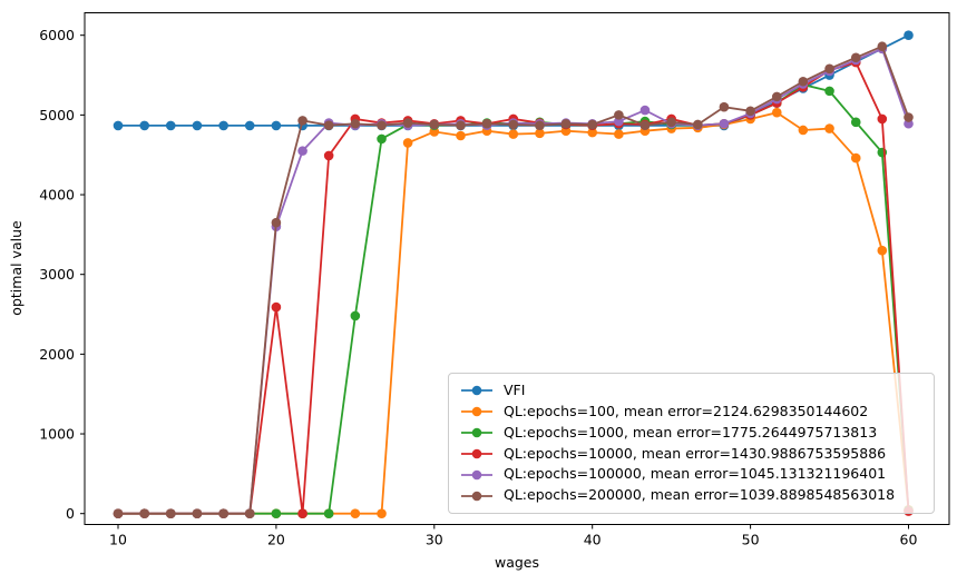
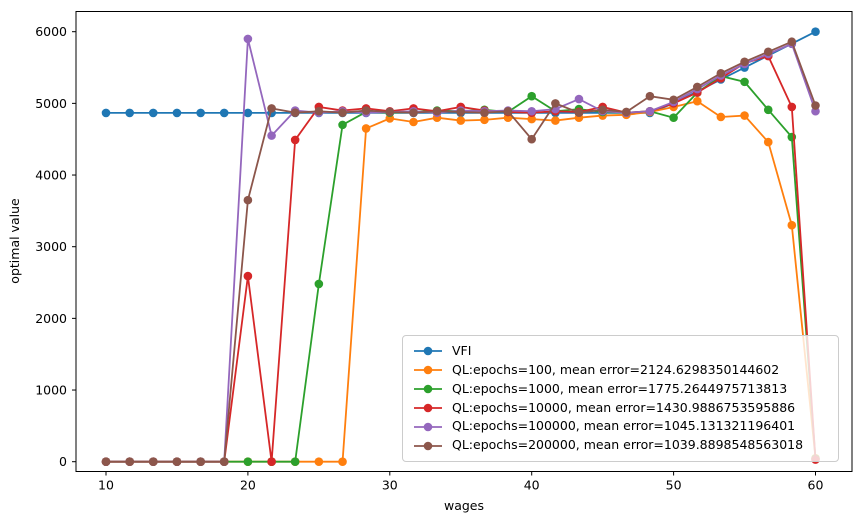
QL:epochs=100000, mean error=1045.131321196401/20: 3600 -> 5900
QL:epochs=1000, mean error=1775.2644975713813/40: 4900 -> 5100
QL:epochs=200000, mean error=1039.8898548563018/40: 4900 -> 4500
QL:epochs=1000, mean error=1775.2644975713813/50: 5000 -> 4800
